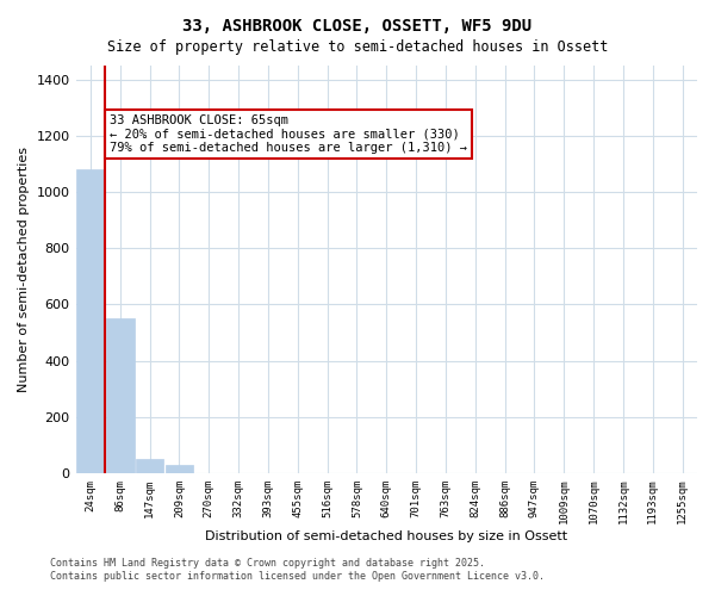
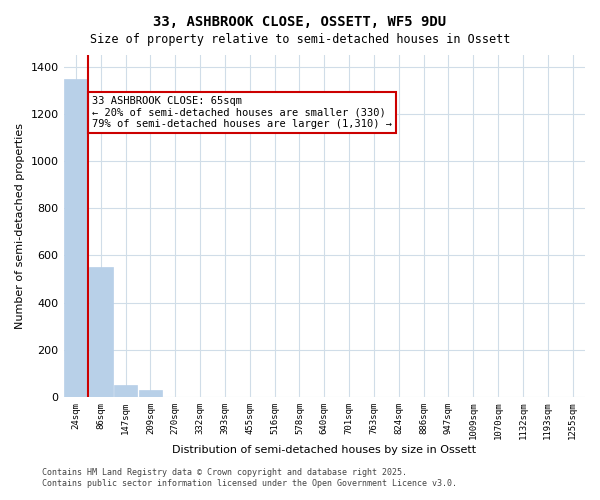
24sqm: 1080 -> 1350
